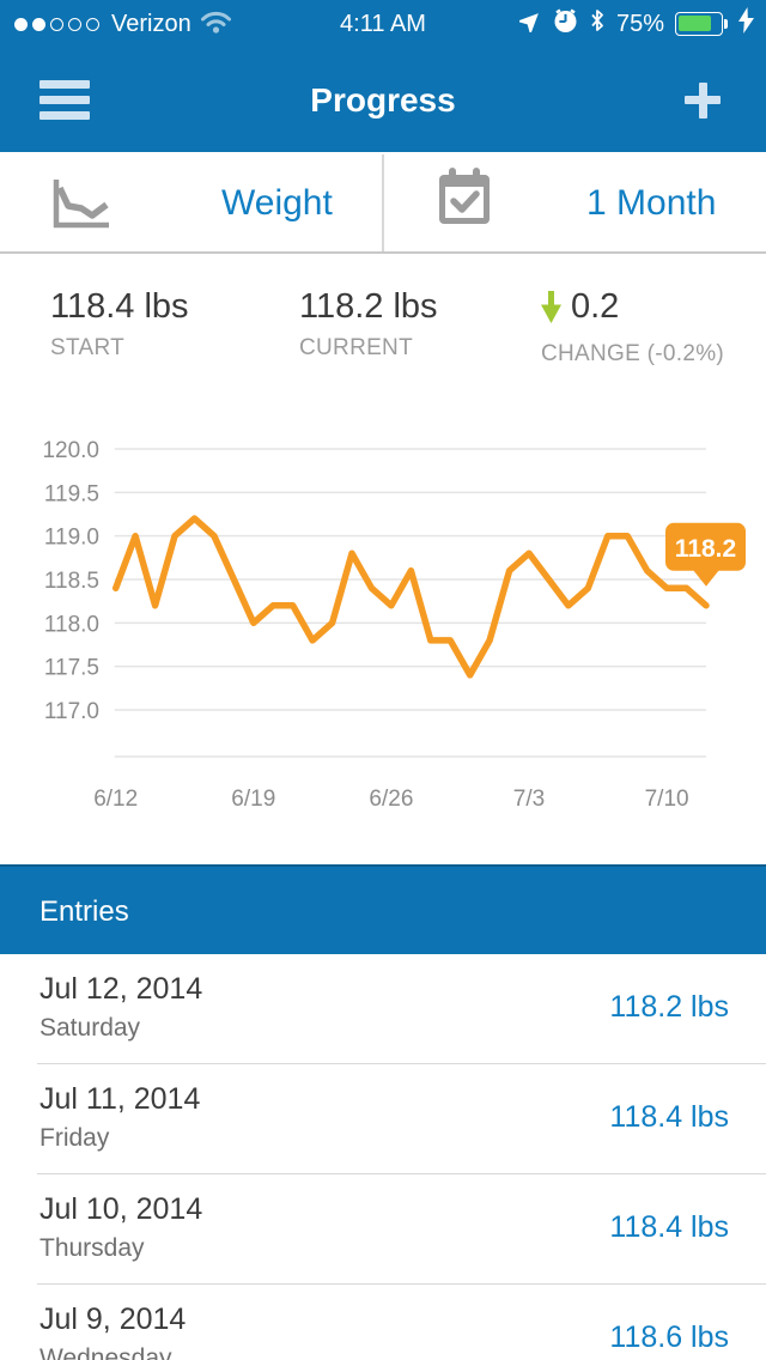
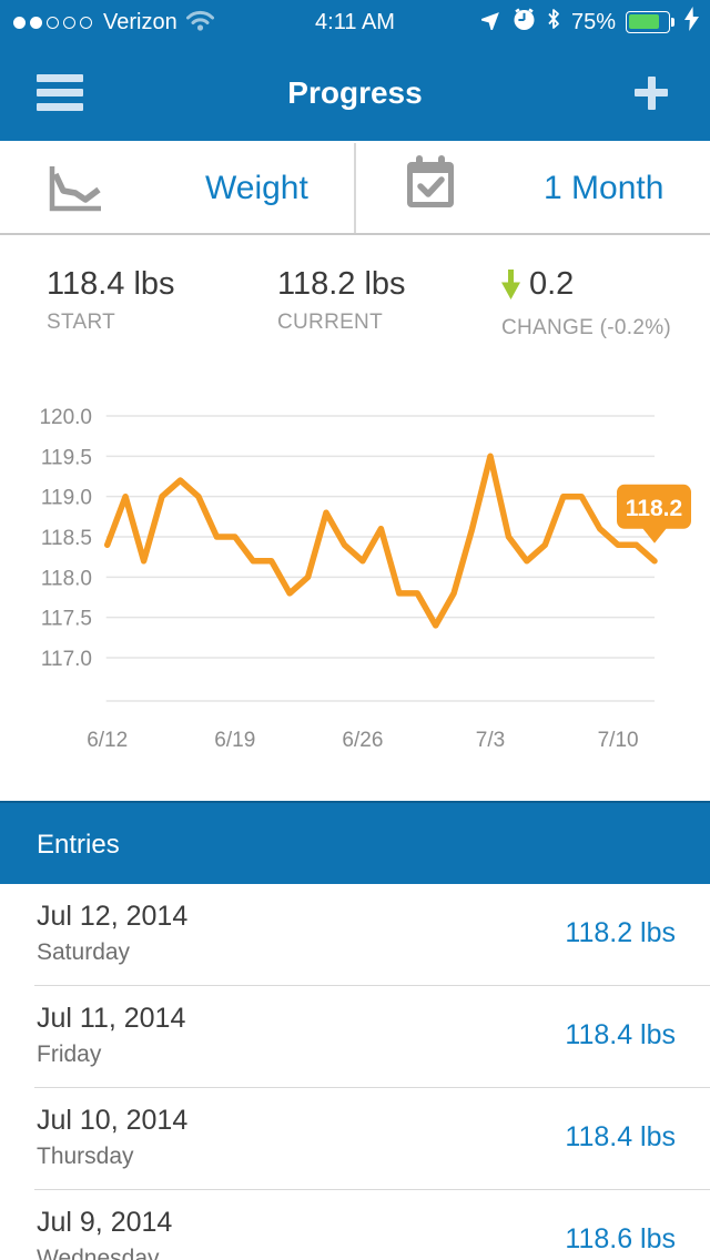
6/19: 118.0 -> 118.5
7/3: 118.8 -> 119.5
